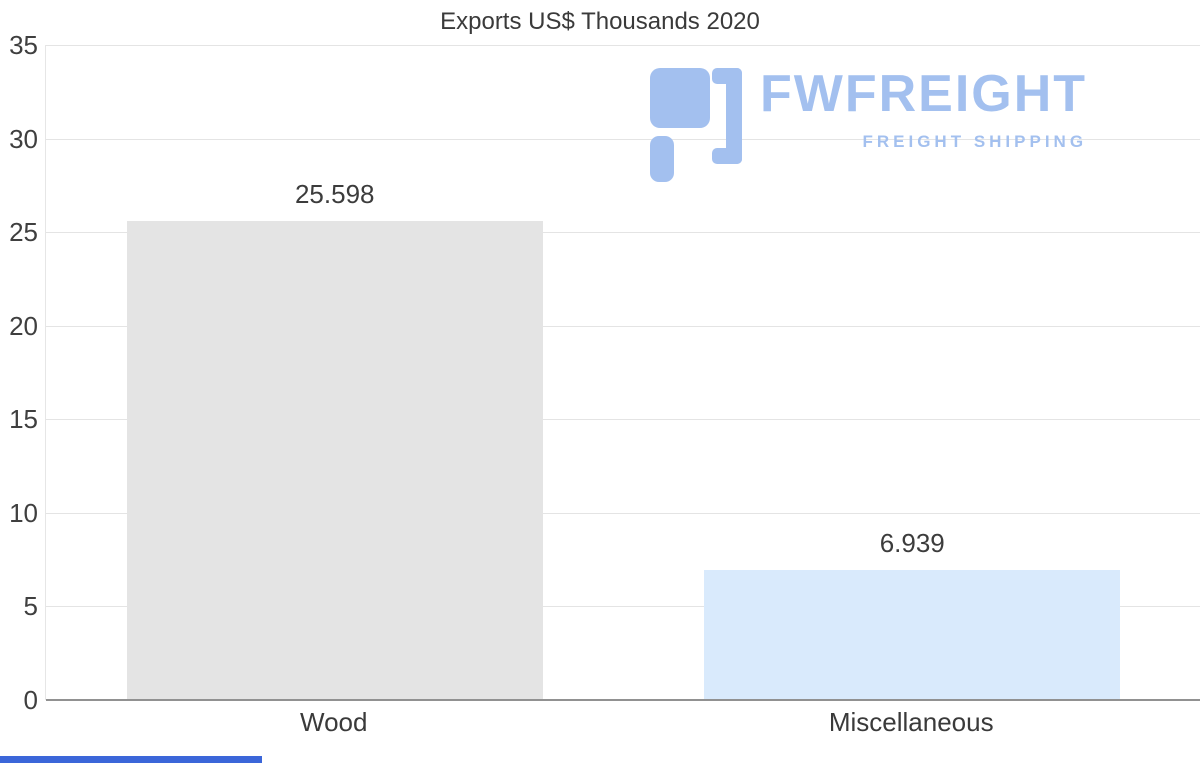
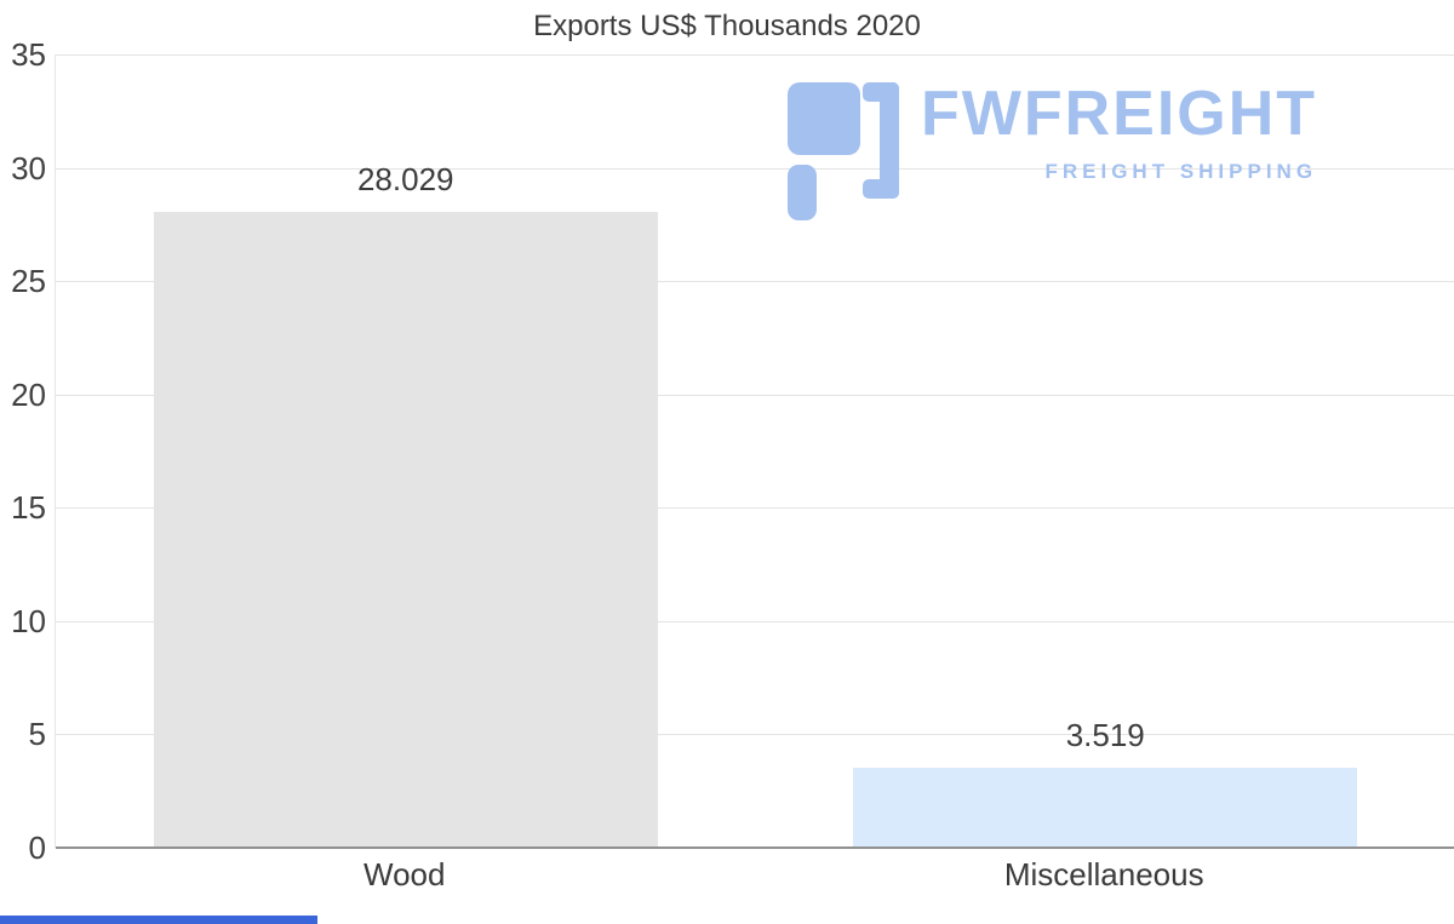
Wood: 25.598 -> 28.029
Miscellaneous: 6.939 -> 3.519
